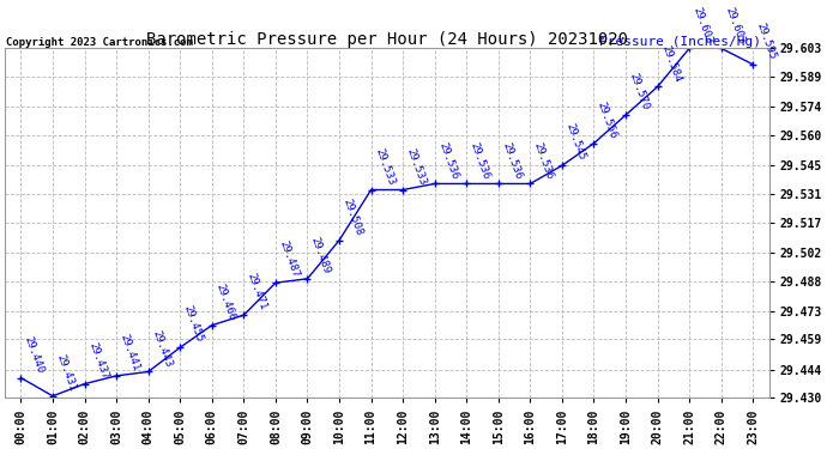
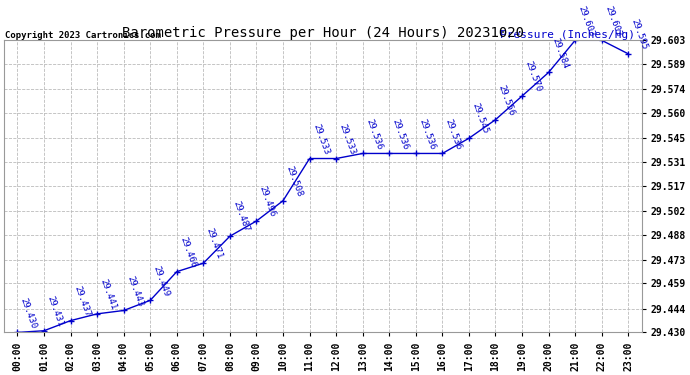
00:00: 29.440 -> 29.430
05:00: 29.455 -> 29.449
09:00: 29.489 -> 29.496
